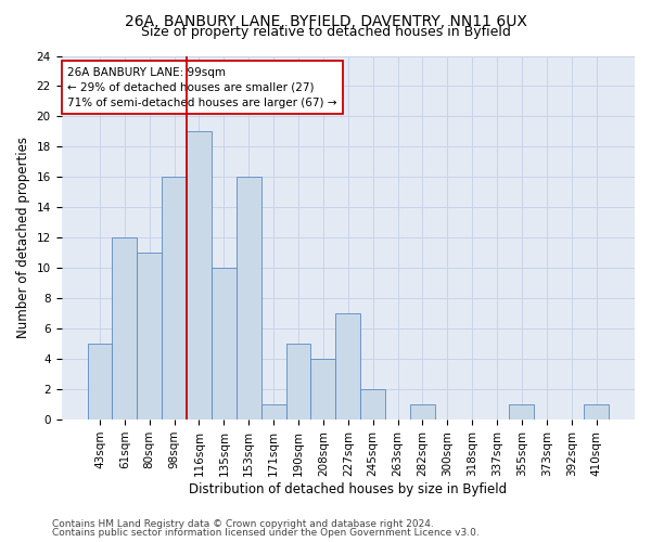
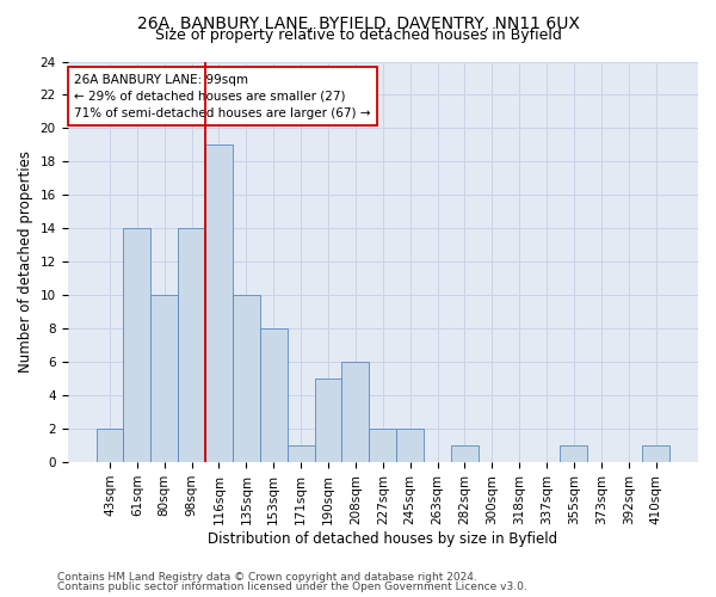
43sqm: 5 -> 2
61sqm: 12 -> 14
80sqm: 11 -> 10
98sqm: 16 -> 14
153sqm: 16 -> 8
208sqm: 4 -> 6
227sqm: 7 -> 2
